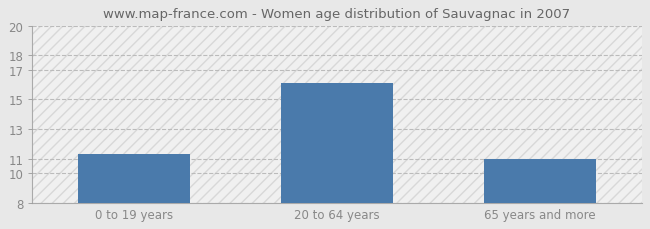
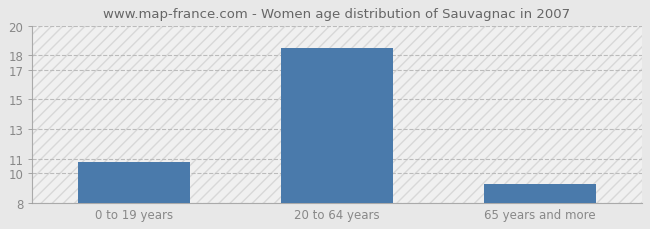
0 to 19 years: 11.3 -> 10.8
20 to 64 years: 16.1 -> 18.5
65 years and more: 11.0 -> 9.2
